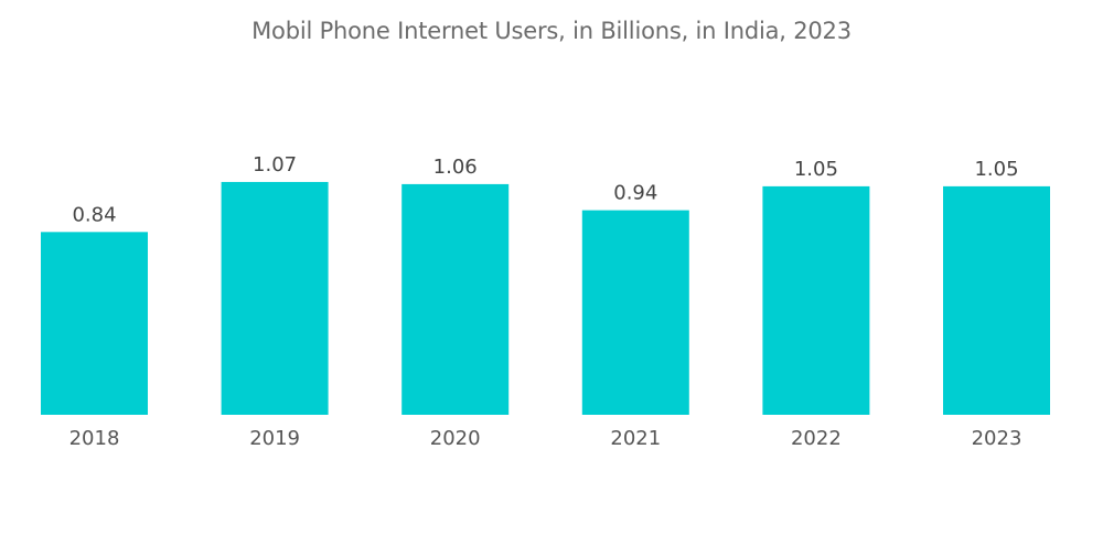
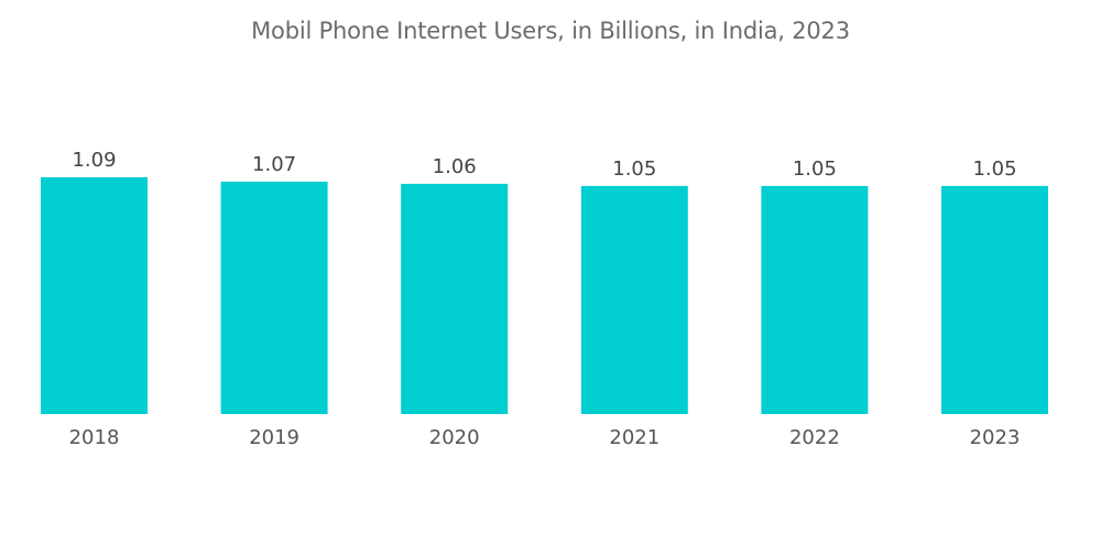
2018: 0.84 -> 1.09
2021: 0.94 -> 1.05
